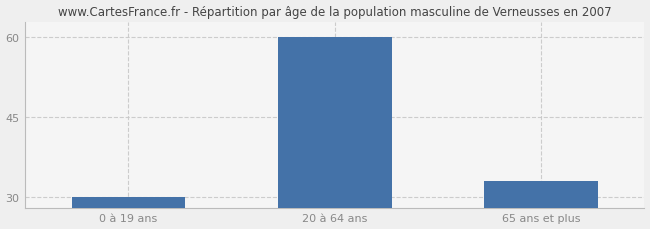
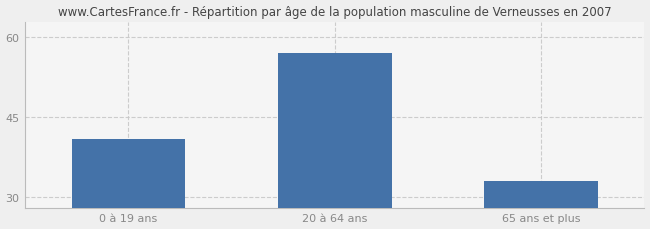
0 à 19 ans: 30 -> 41
20 à 64 ans: 60 -> 57
